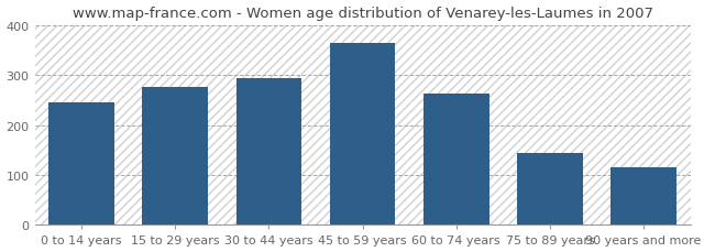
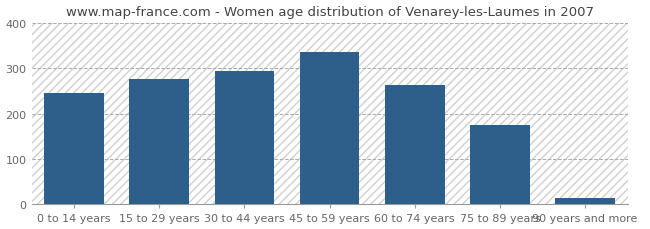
45 to 59 years: 365 -> 336
75 to 89 years: 145 -> 176
90 years and more: 115 -> 15
